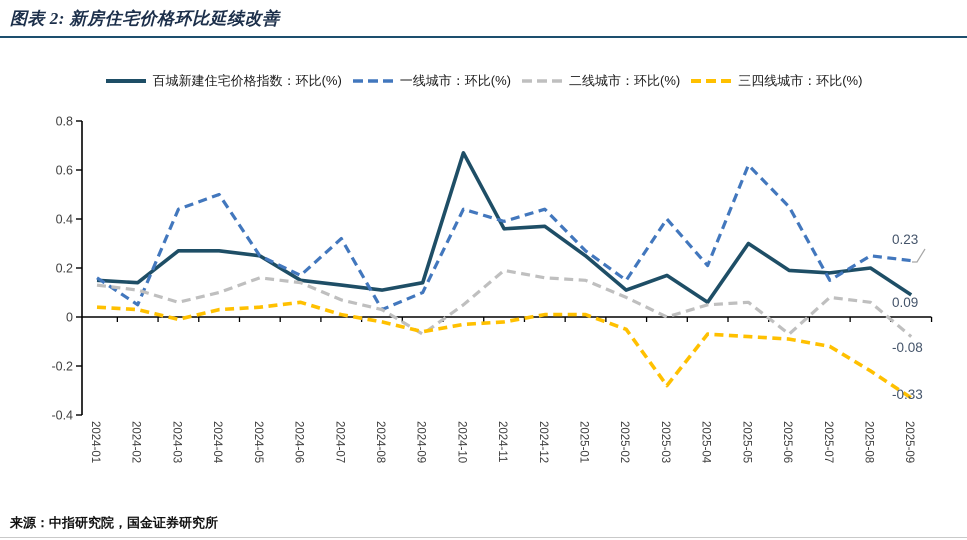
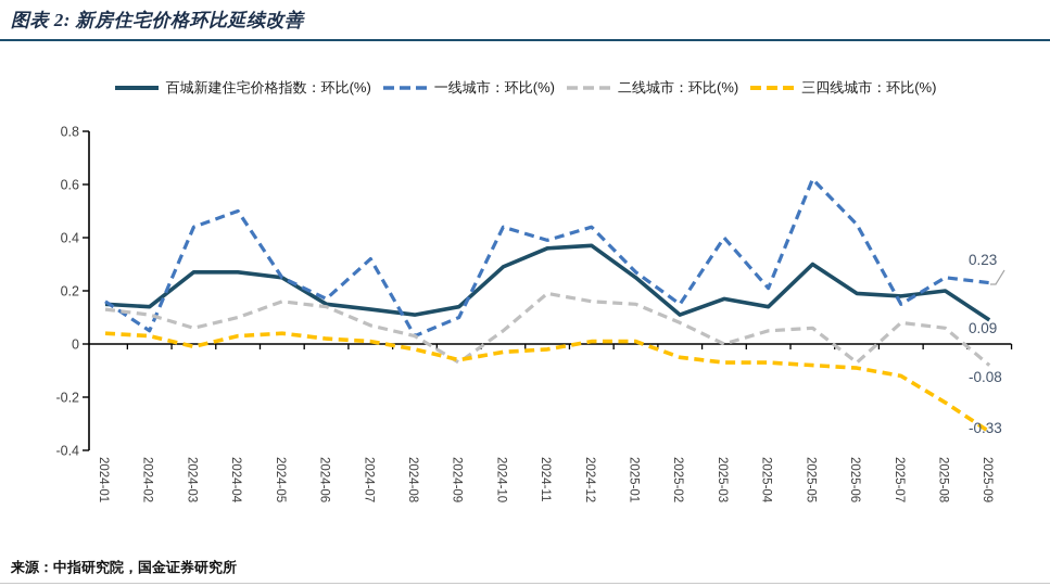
三四线城市：环比(%)/2024-06: 0.06 -> 0.02
百城新建住宅价格指数：环比(%)/2024-10: 0.67 -> 0.29
三四线城市：环比(%)/2025-03: -0.28 -> -0.07
百城新建住宅价格指数：环比(%)/2025-04: 0.06 -> 0.14
